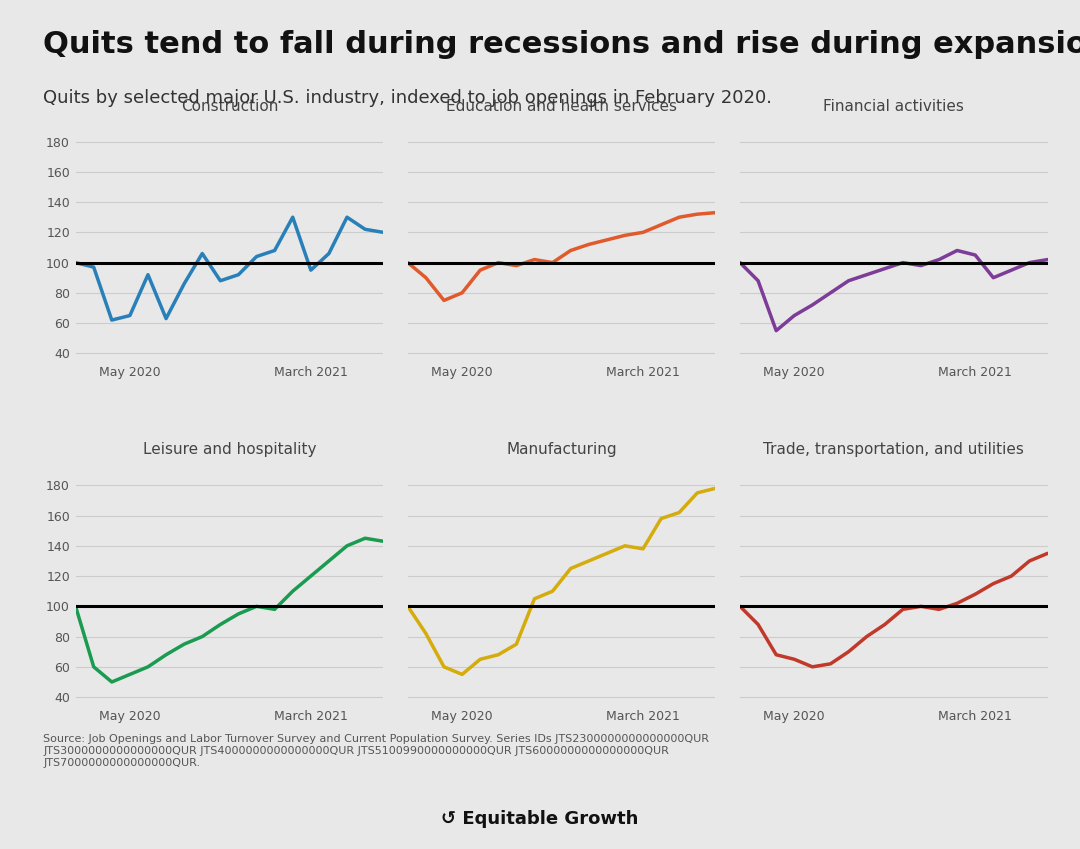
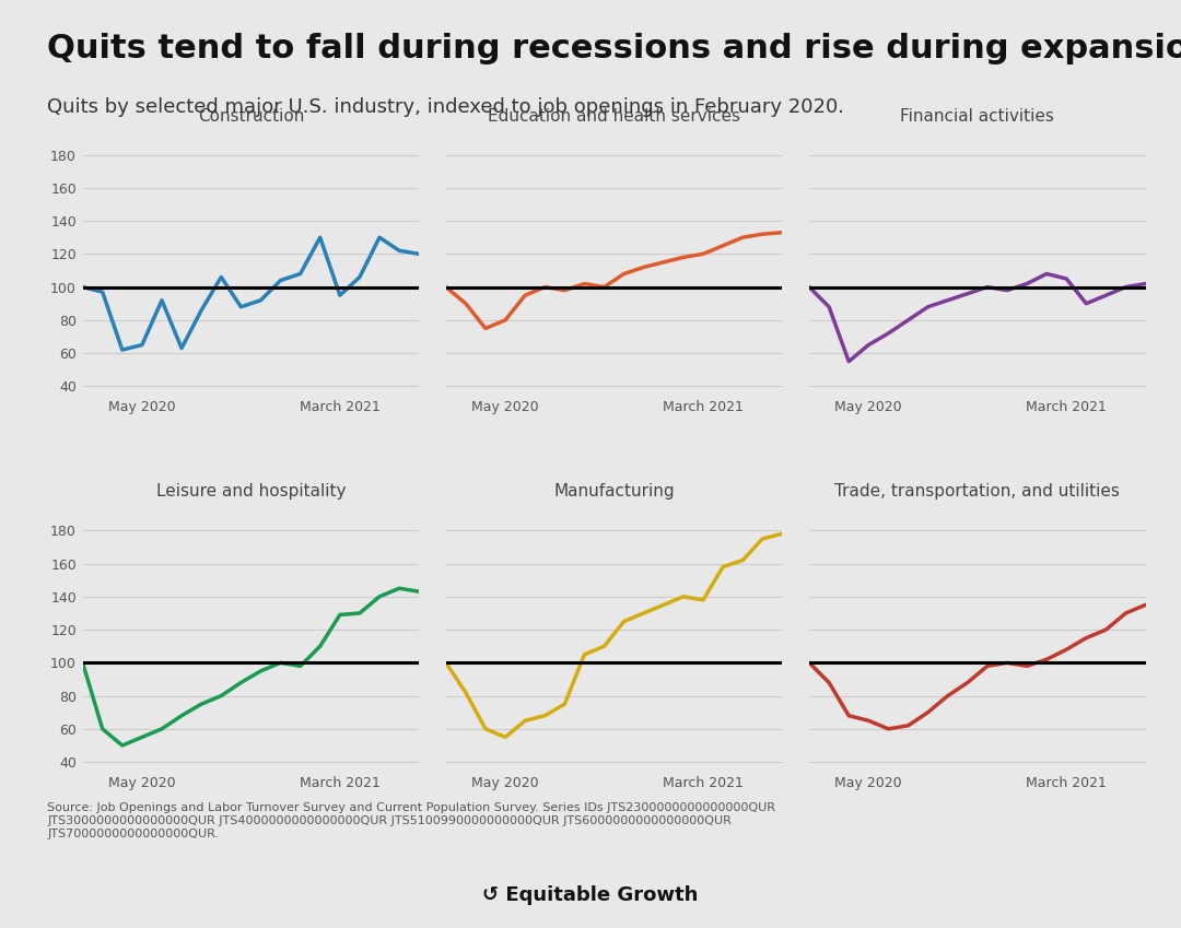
Leisure and hospitality/March 2021: 120 -> 129
